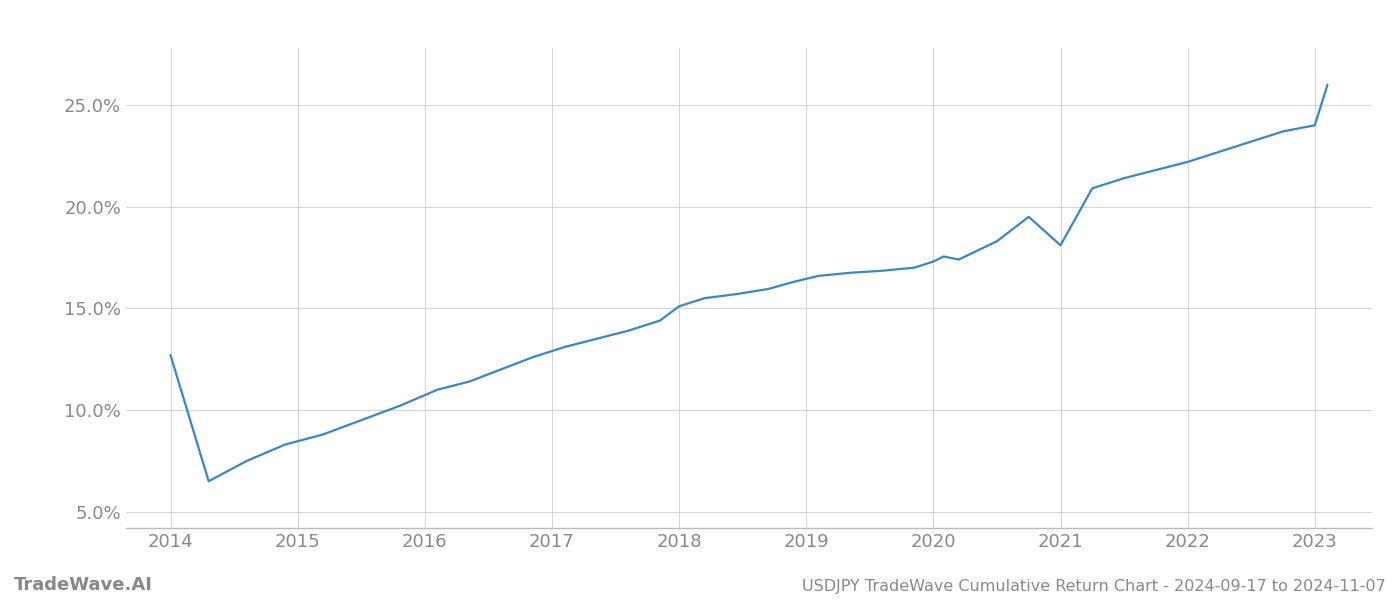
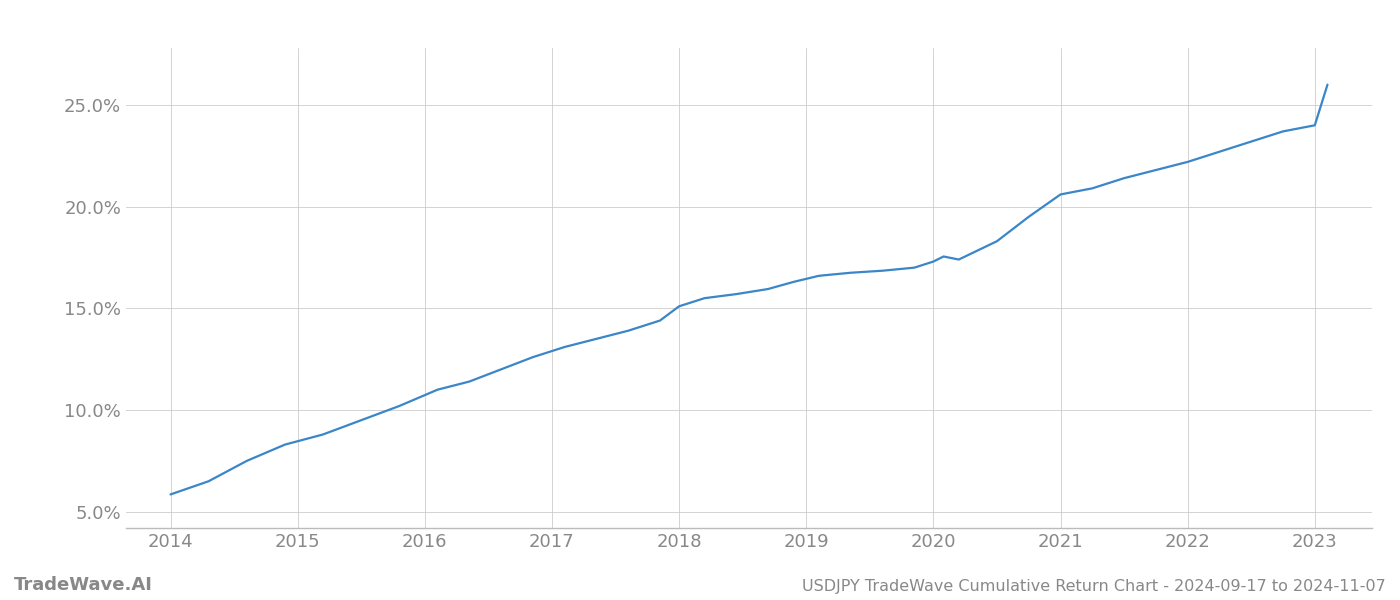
2014: 12.70% -> 5.85%
2021: 18.10% -> 20.60%
